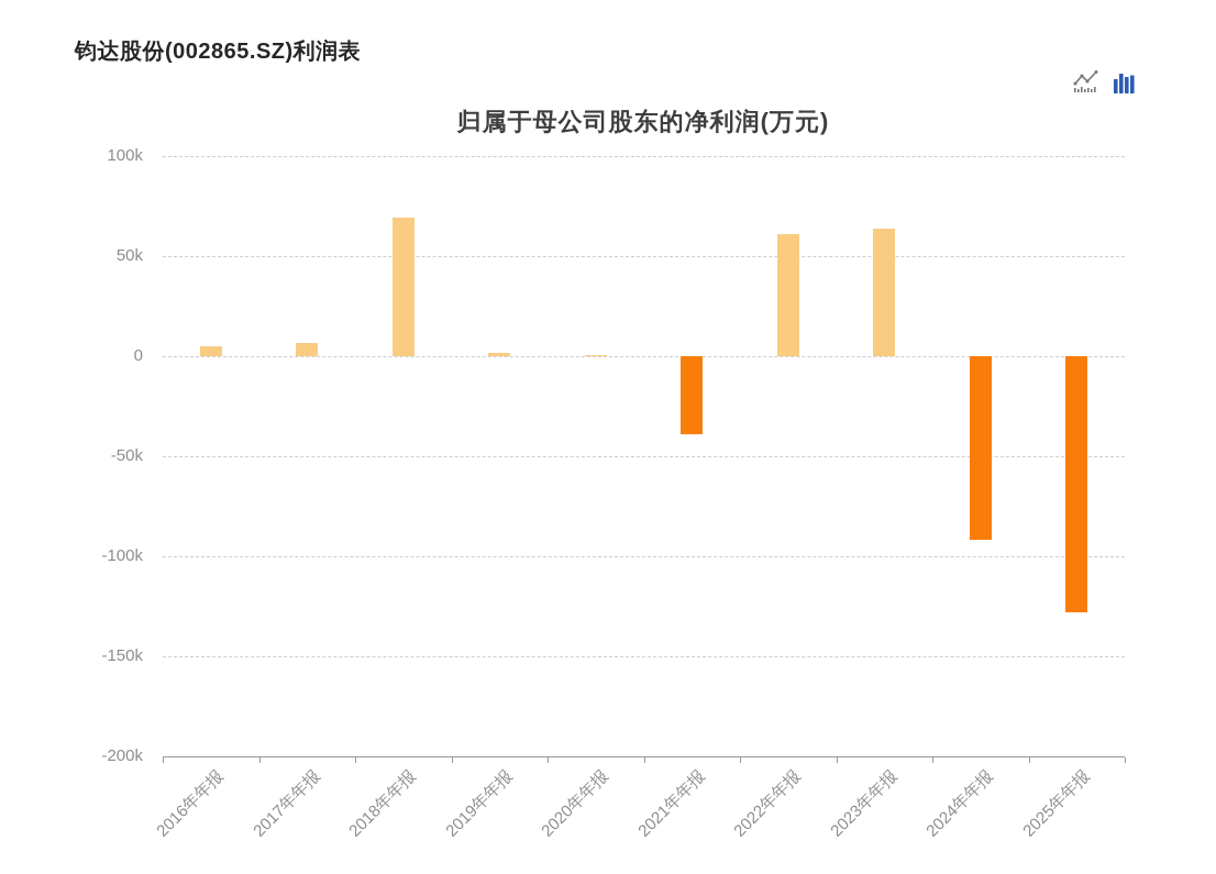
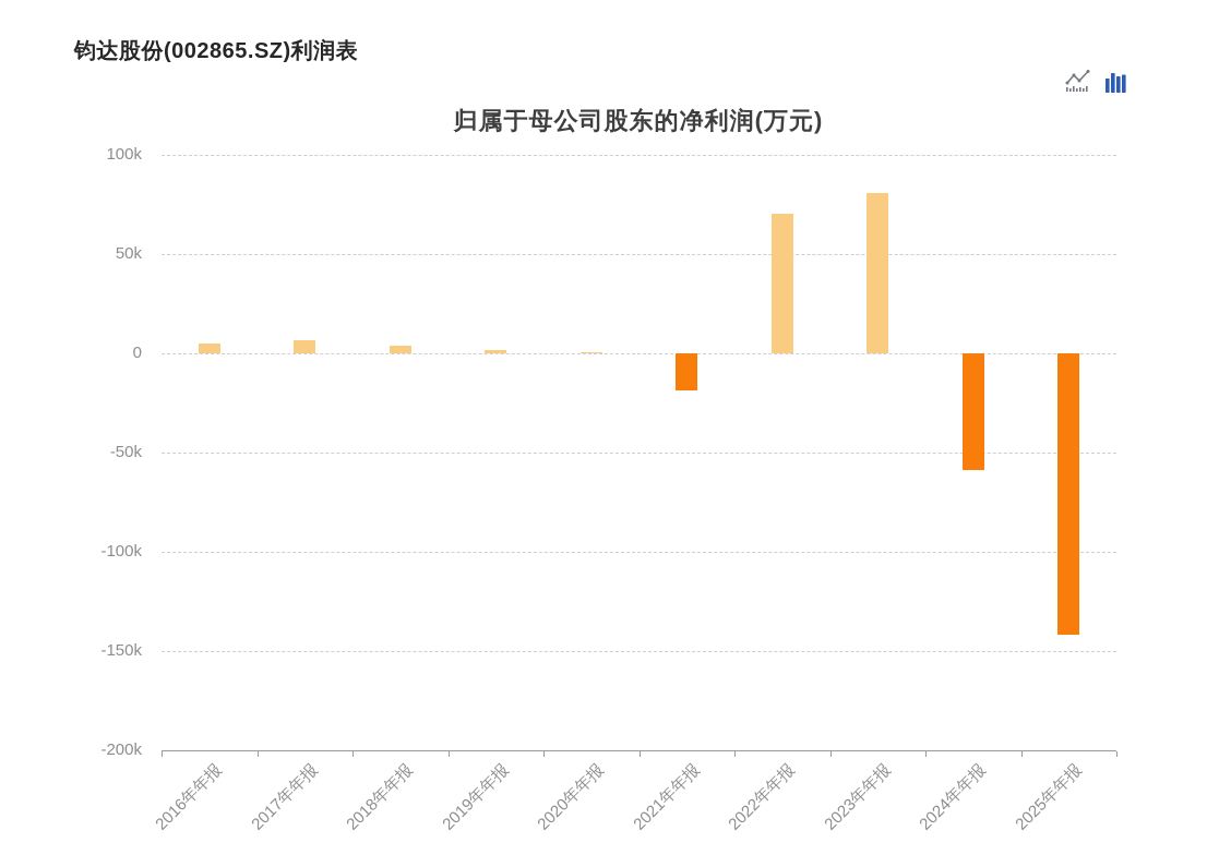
2018年年报: 69k -> 4k
2021年年报: -39k -> -18k
2022年年报: 61k -> 70k
2023年年报: 64k -> 80k
2024年年报: -92k -> -59k
2025年年报: -128k -> -142k
